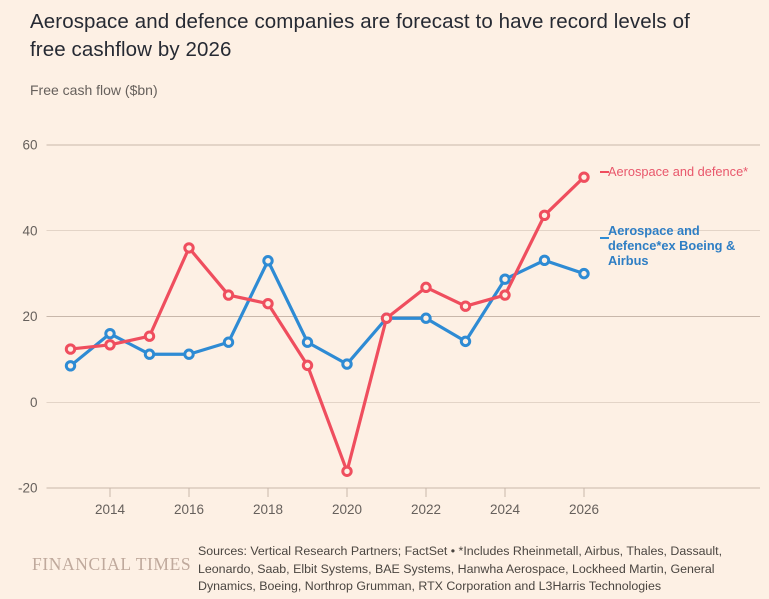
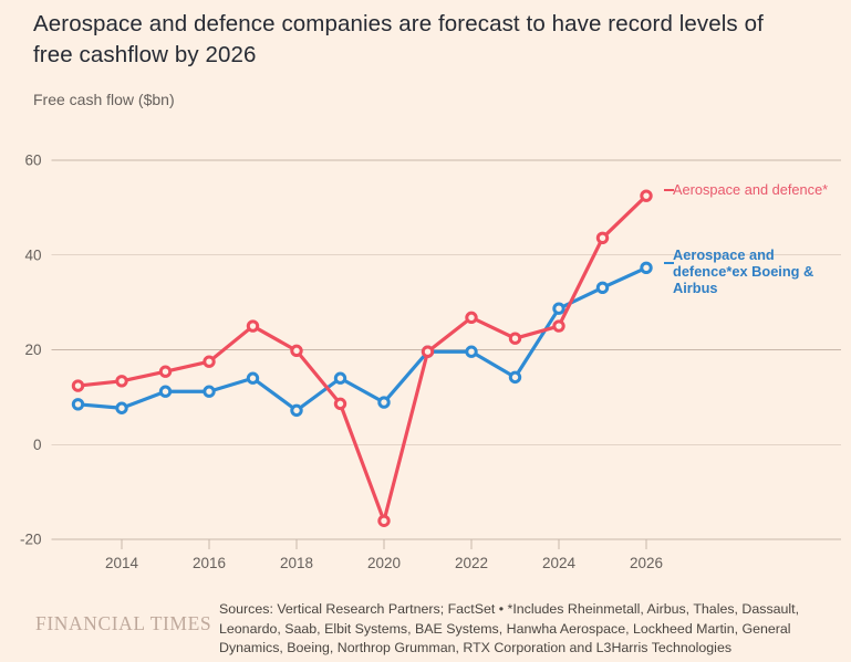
Aerospace and defence*ex Boeing & Airbus/2014: 16 -> 8
Aerospace and defence*/2016: 36 -> 18
Aerospace and defence*/2018: 23 -> 20
Aerospace and defence*ex Boeing & Airbus/2018: 33 -> 7
Aerospace and defence*ex Boeing & Airbus/2026: 30 -> 37
